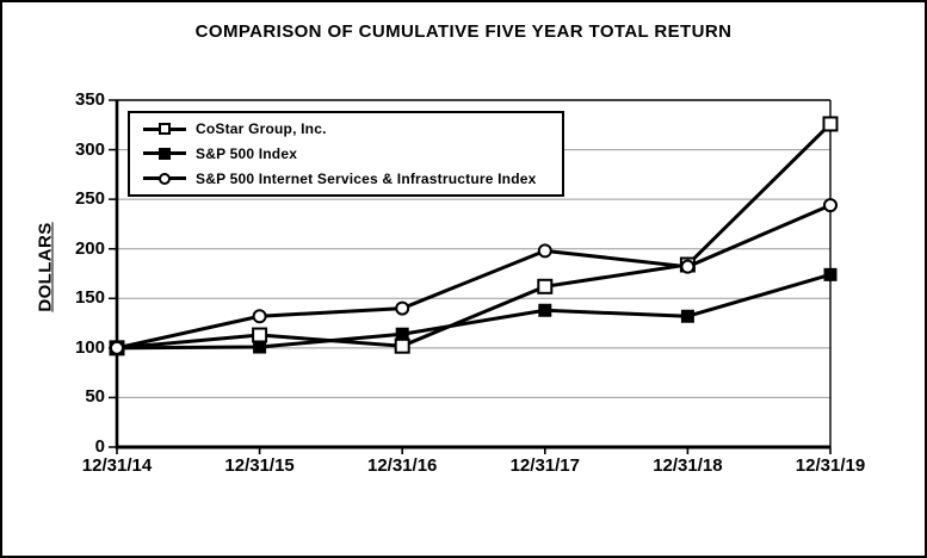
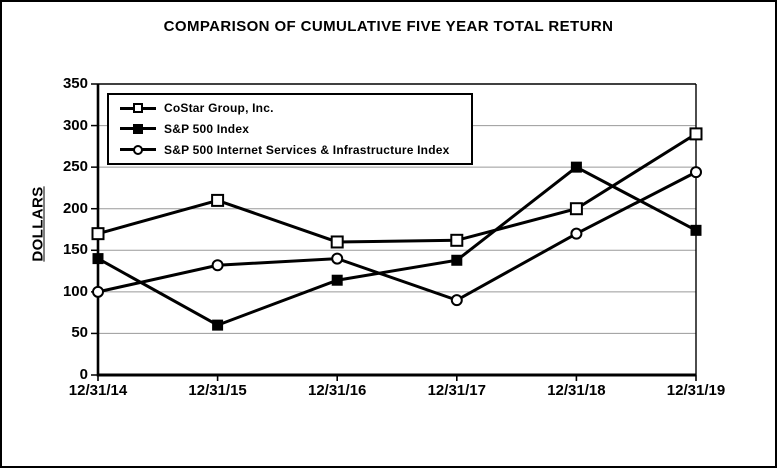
CoStar Group, Inc./12/31/14: 100 -> 170
S&P 500 Index/12/31/14: 100 -> 140
CoStar Group, Inc./12/31/15: 110 -> 210
S&P 500 Index/12/31/15: 100 -> 60
CoStar Group, Inc./12/31/16: 100 -> 160
S&P 500 Internet Services & Infrastructure Index/12/31/17: 200 -> 90
CoStar Group, Inc./12/31/18: 180 -> 200
S&P 500 Index/12/31/18: 130 -> 250
S&P 500 Internet Services & Infrastructure Index/12/31/18: 180 -> 170
CoStar Group, Inc./12/31/19: 330 -> 290
